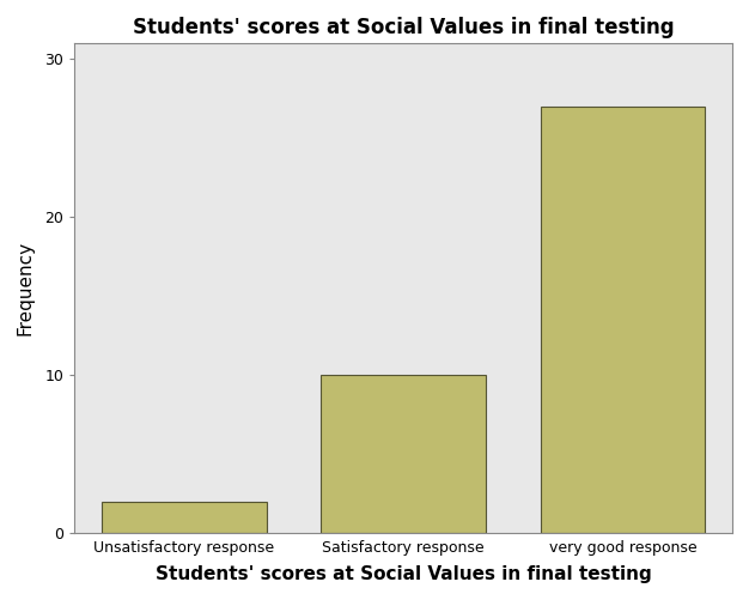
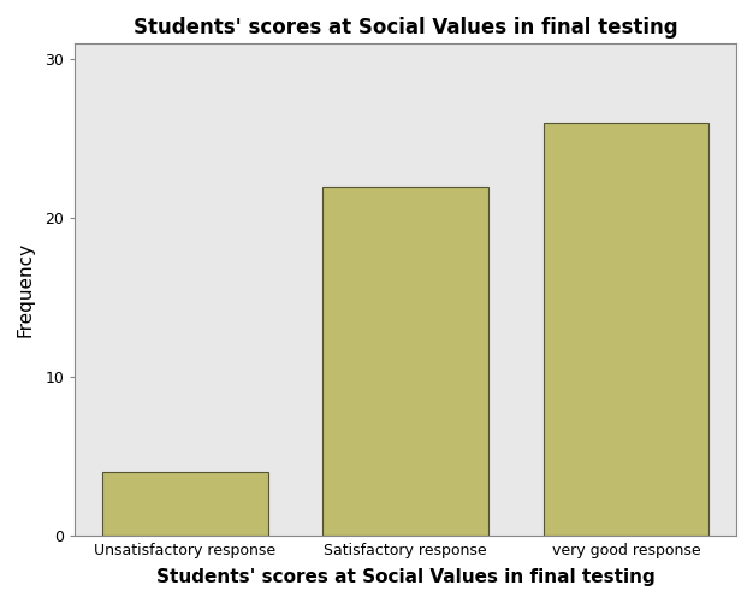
Unsatisfactory response: 2 -> 4
Satisfactory response: 10 -> 22
very good response: 27 -> 26
